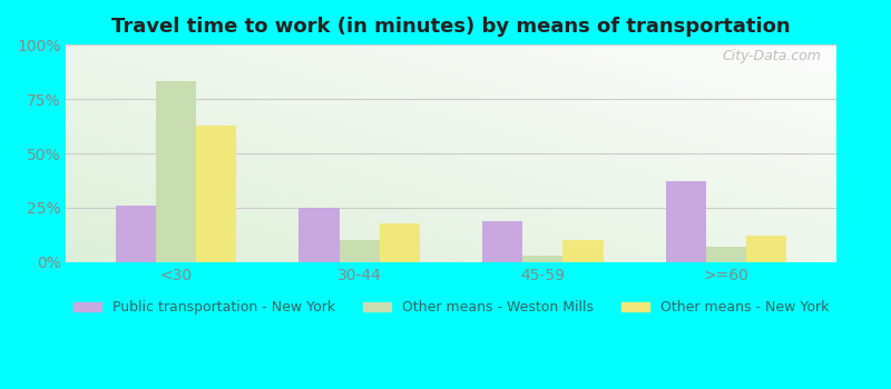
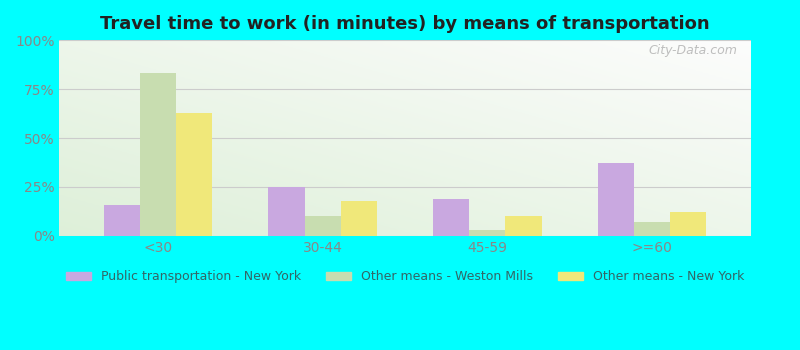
Public transportation - New York/<30: 26% -> 16%
